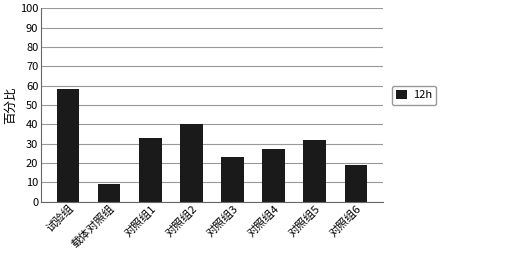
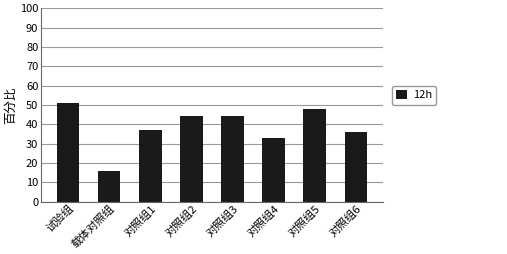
试验组: 58 -> 51
载体对照组: 9 -> 16
对照组1: 33 -> 37
对照组2: 40 -> 44
对照组3: 23 -> 44
对照组4: 27 -> 33
对照组5: 32 -> 48
对照组6: 19 -> 36
